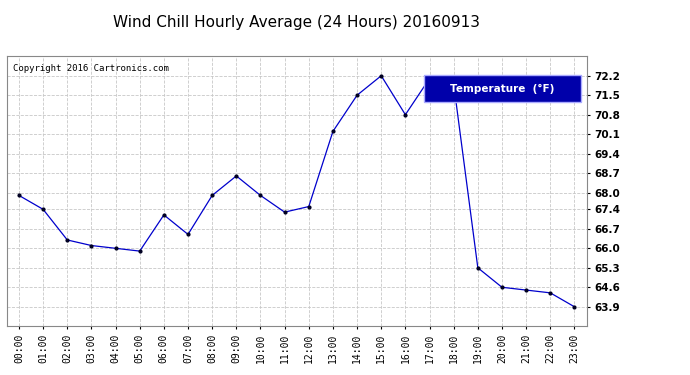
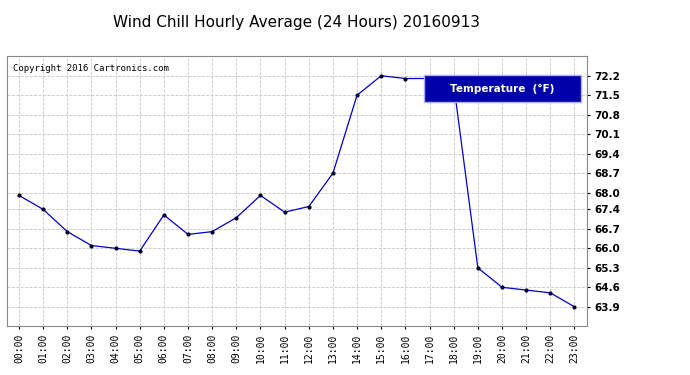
02:00: 66.3 -> 66.6
08:00: 67.9 -> 66.6
09:00: 68.6 -> 67.1
13:00: 70.2 -> 68.7
16:00: 70.8 -> 72.1
